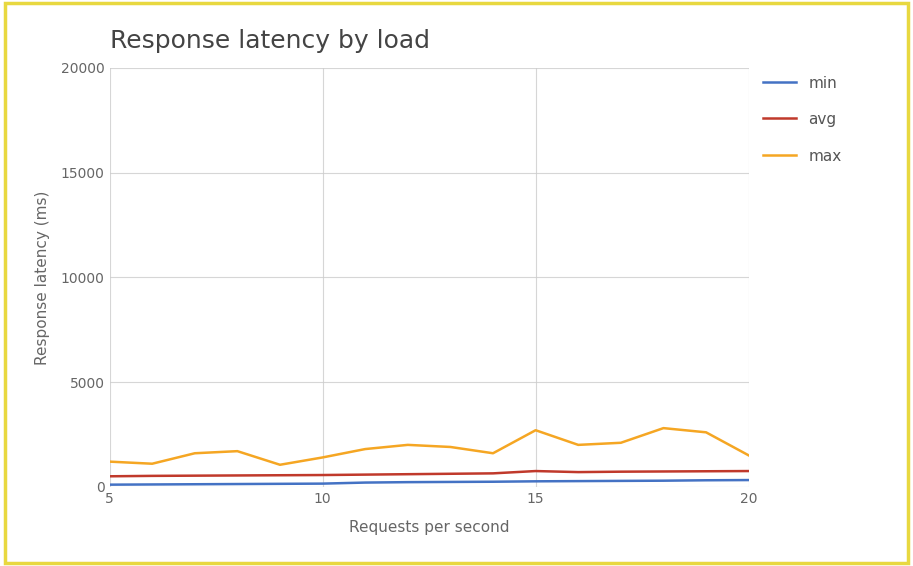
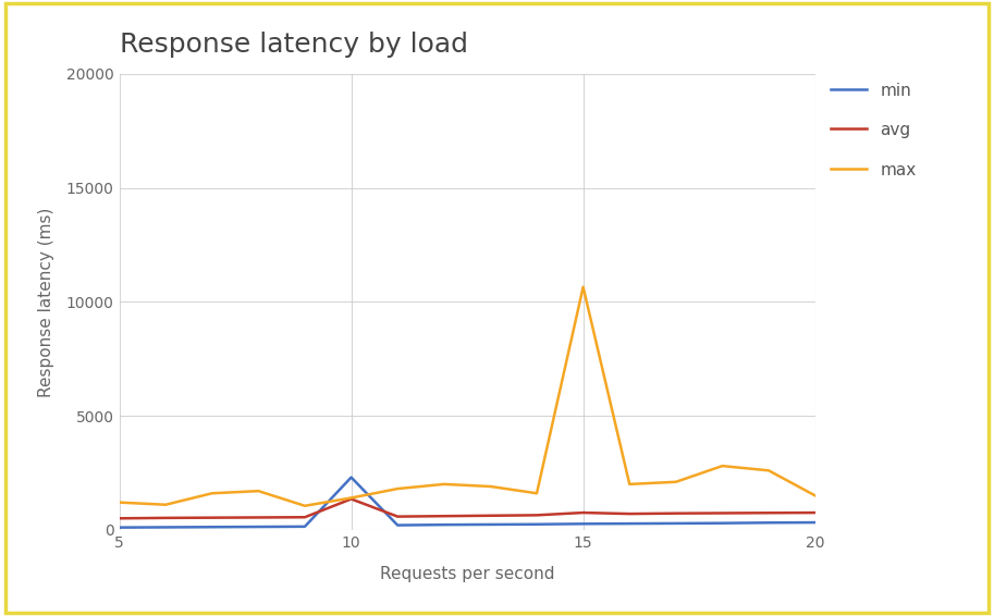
min/10: 150 -> 2300
avg/10: 560 -> 1350
max/15: 2700 -> 10650
